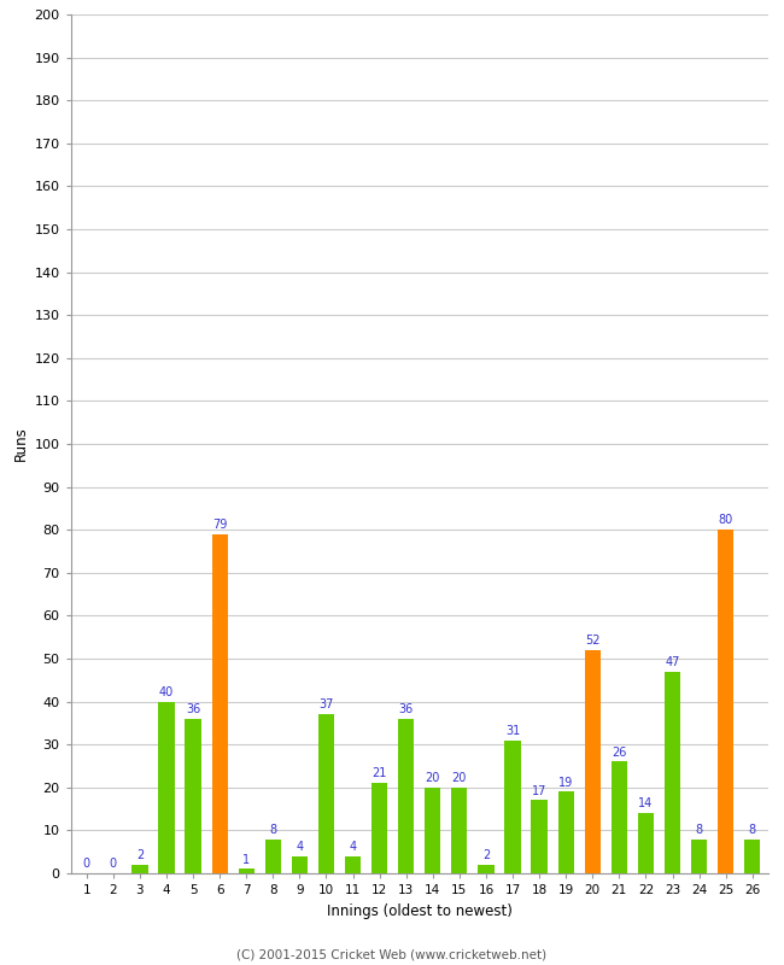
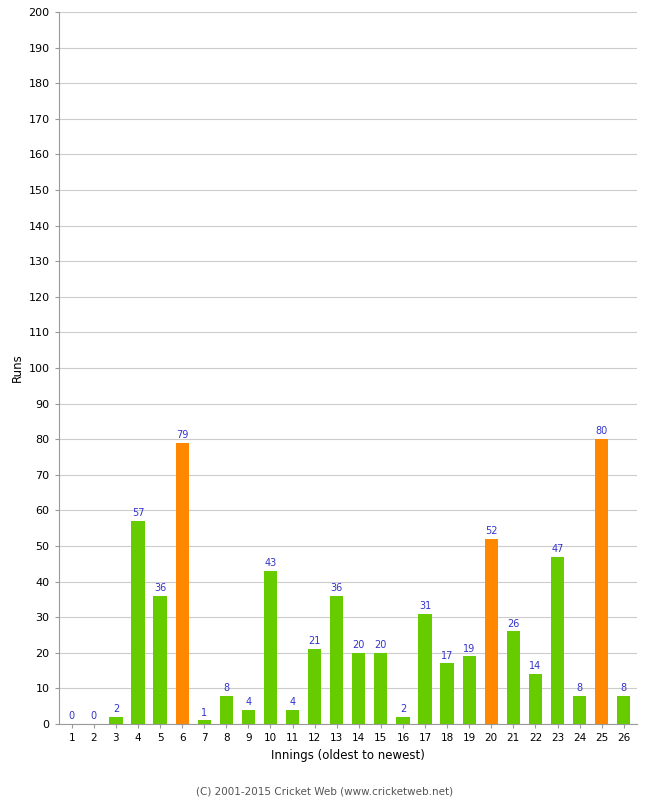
4: 40 -> 57
10: 37 -> 43
